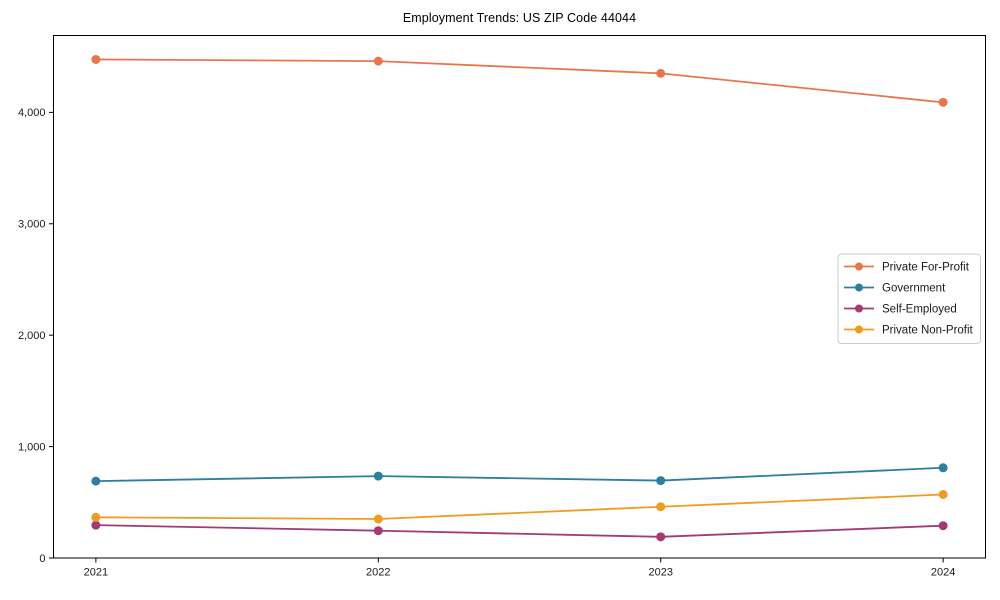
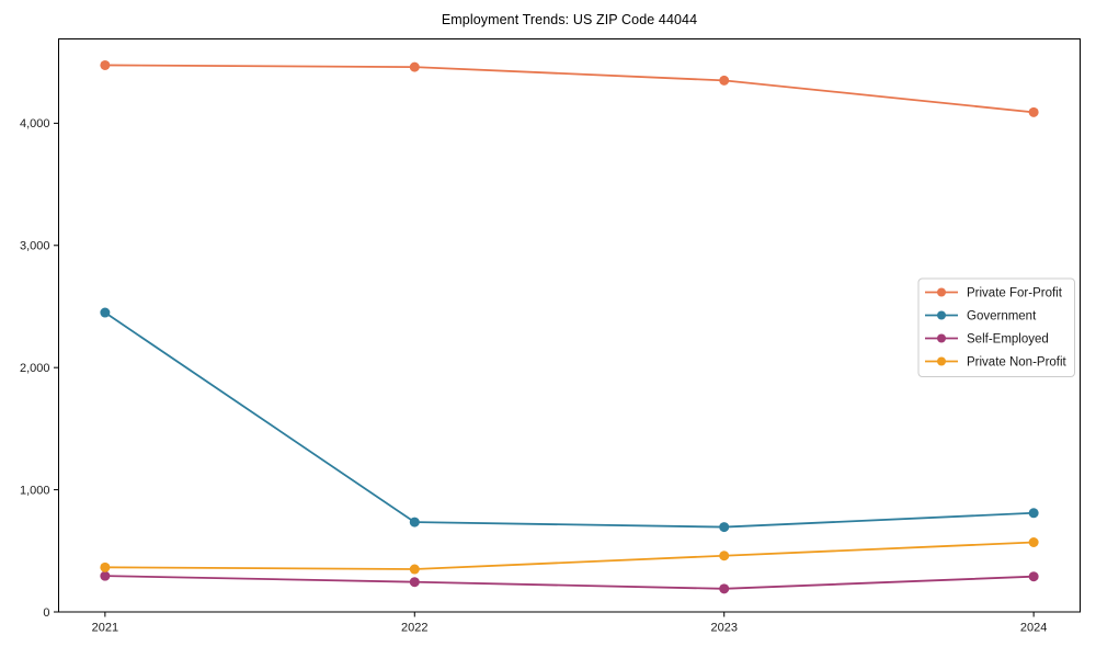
Government/2021: 690 -> 2450
